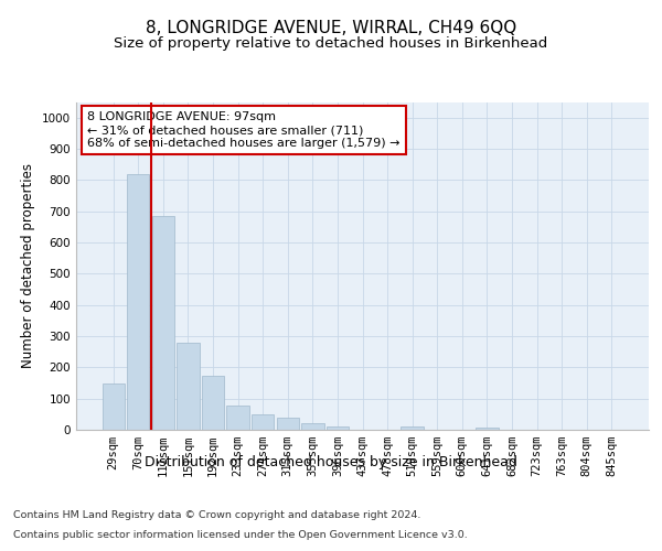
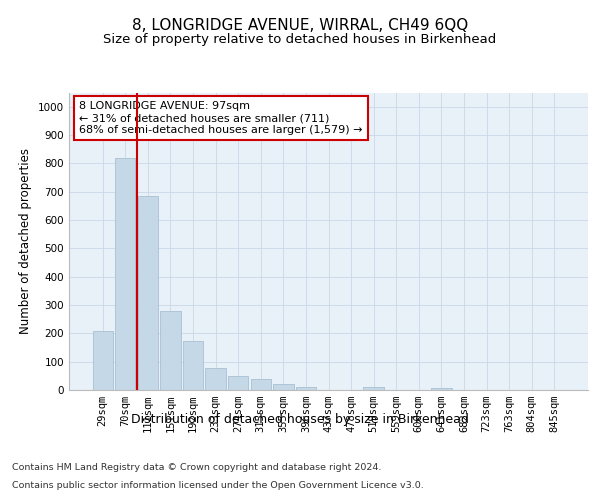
29sqm: 148 -> 210
